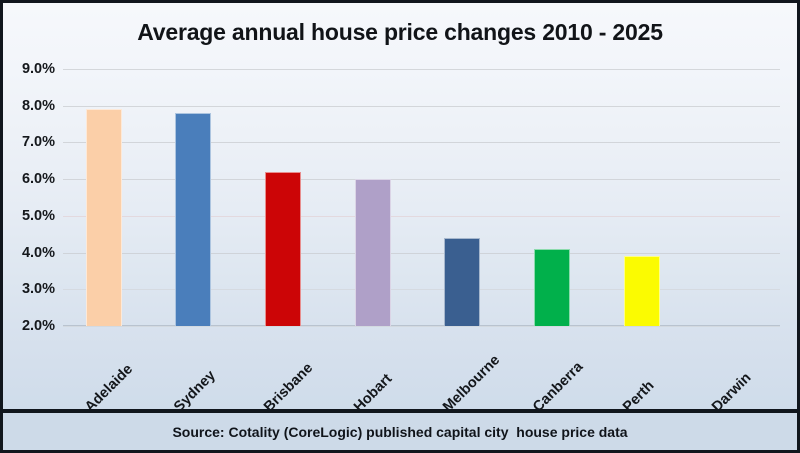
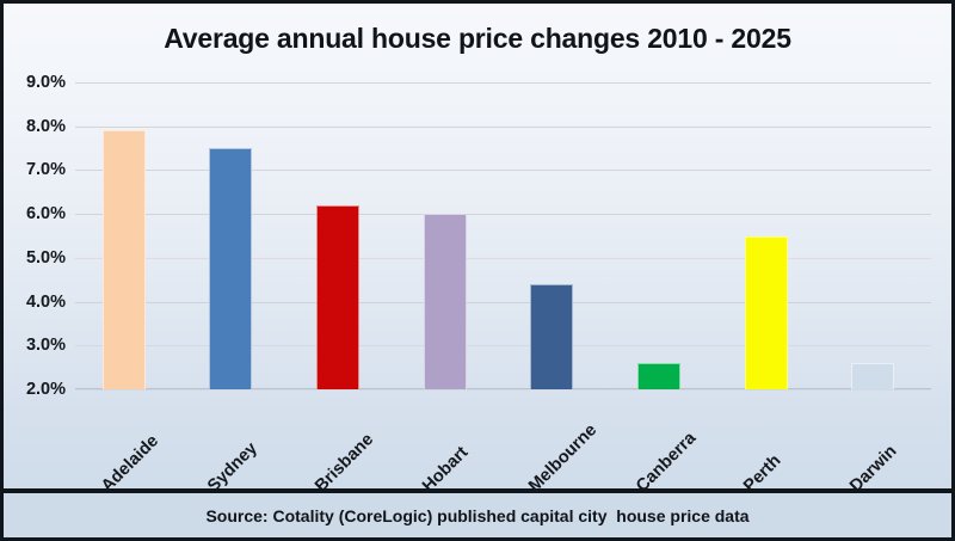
Sydney: 7.8% -> 7.5%
Canberra: 4.1% -> 2.6%
Perth: 3.9% -> 5.5%
Darwin: 2.0% -> 2.6%
